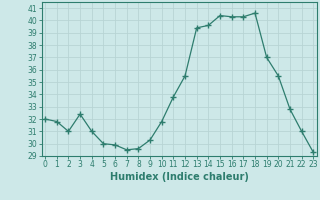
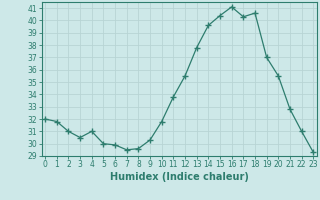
3: 32.4 -> 30.5
13: 39.4 -> 37.8
16: 40.3 -> 41.1
